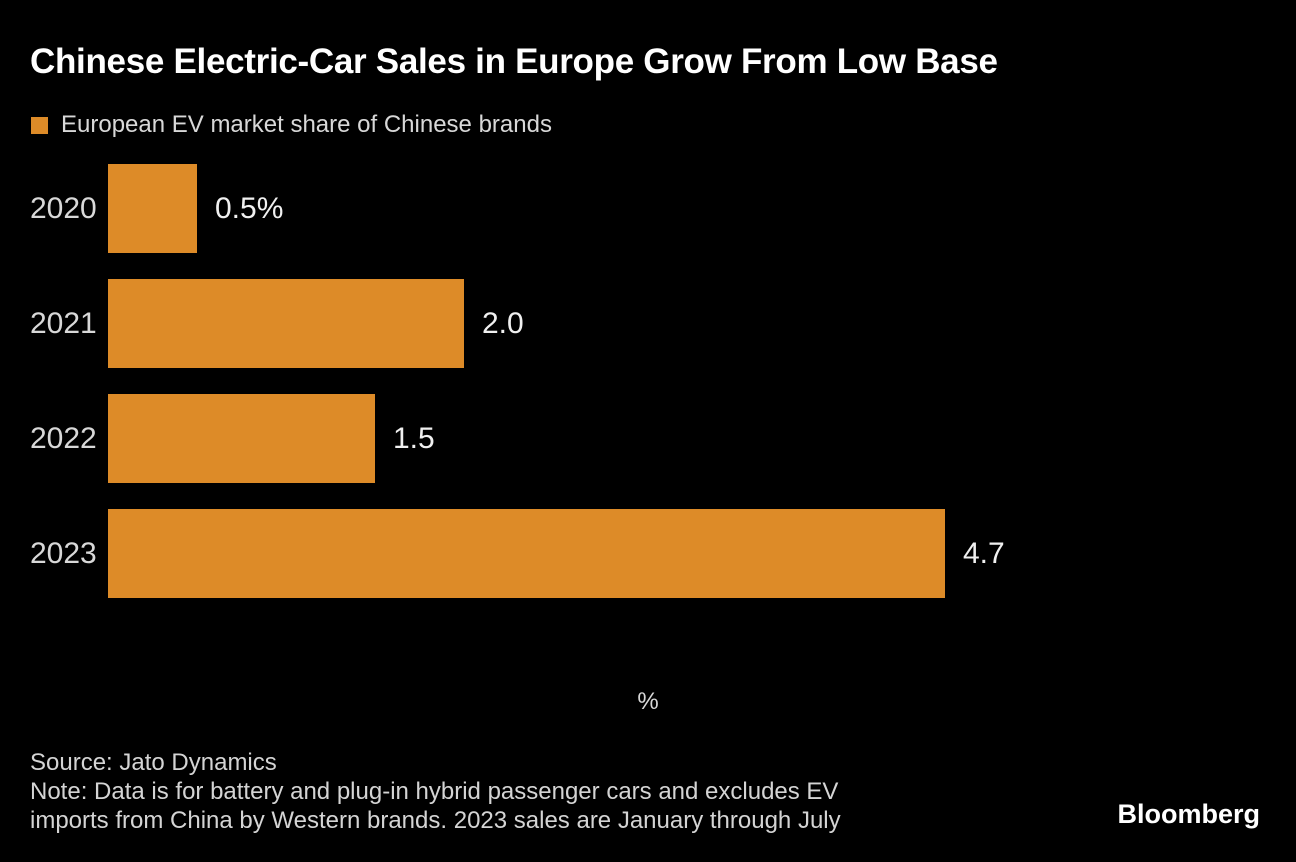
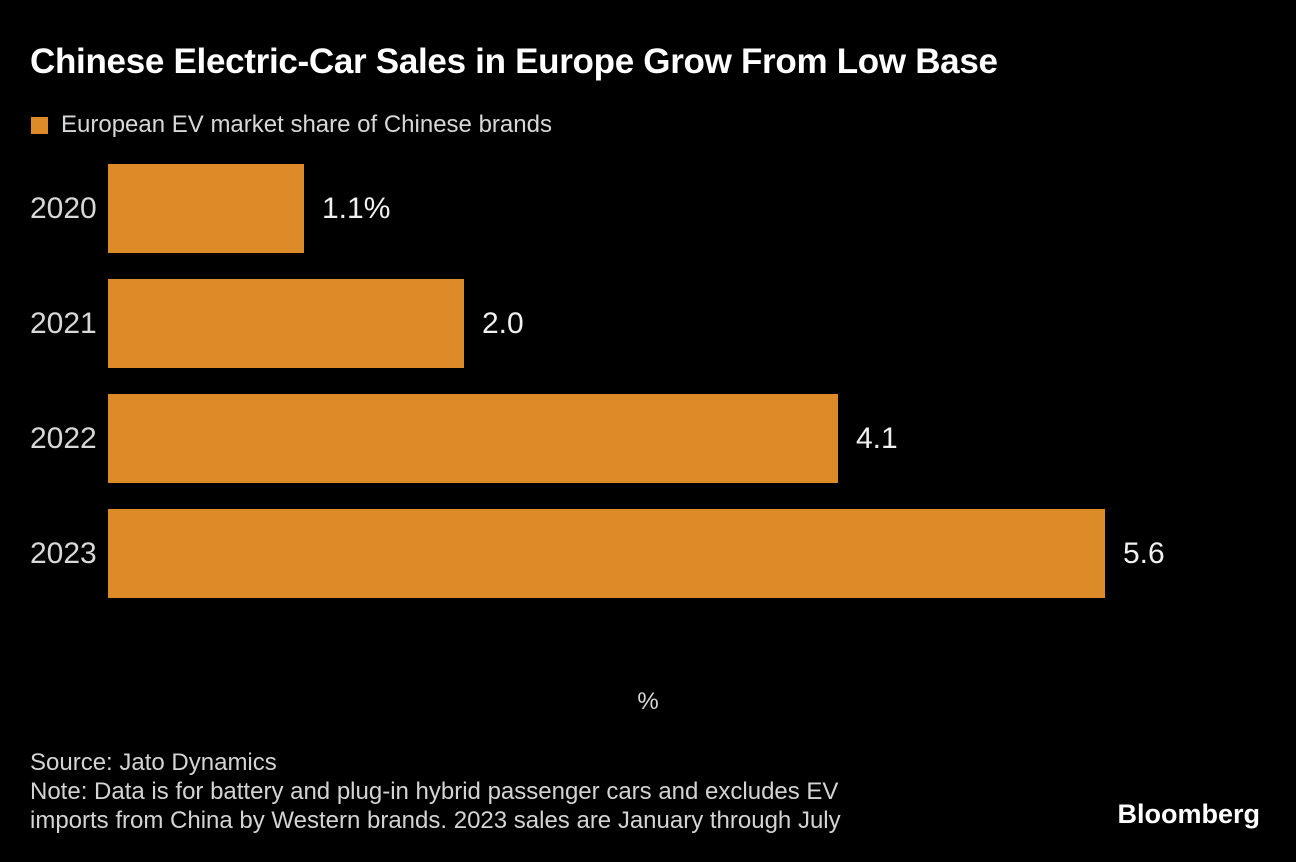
2020: 0.5% -> 1.1%
2022: 1.5 -> 4.1
2023: 4.7 -> 5.6
